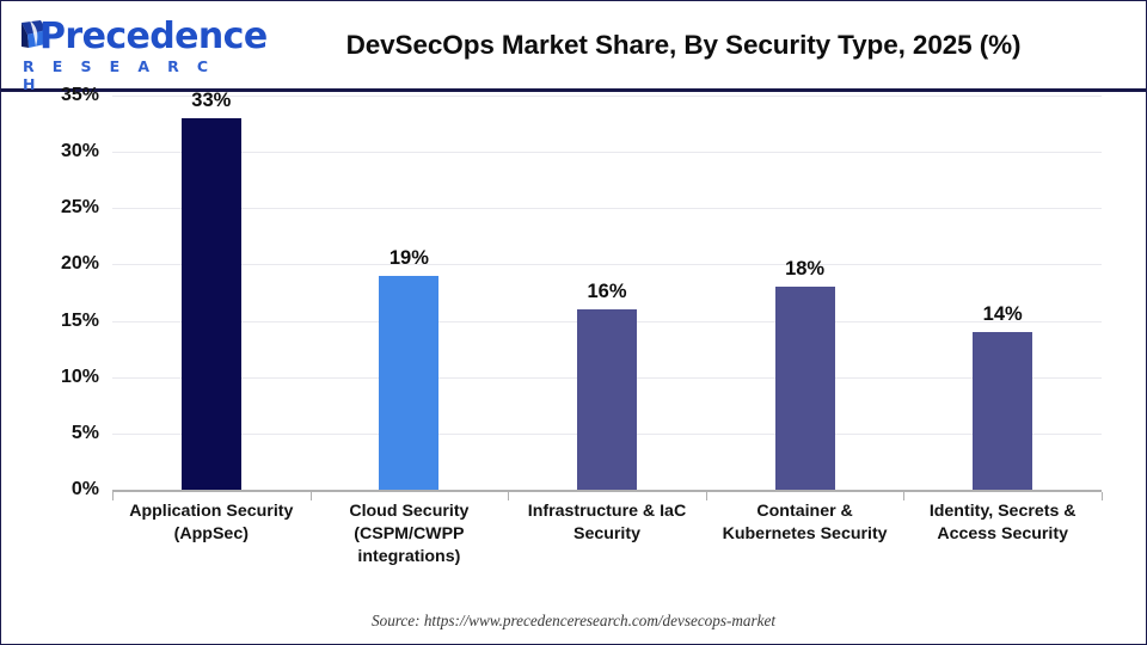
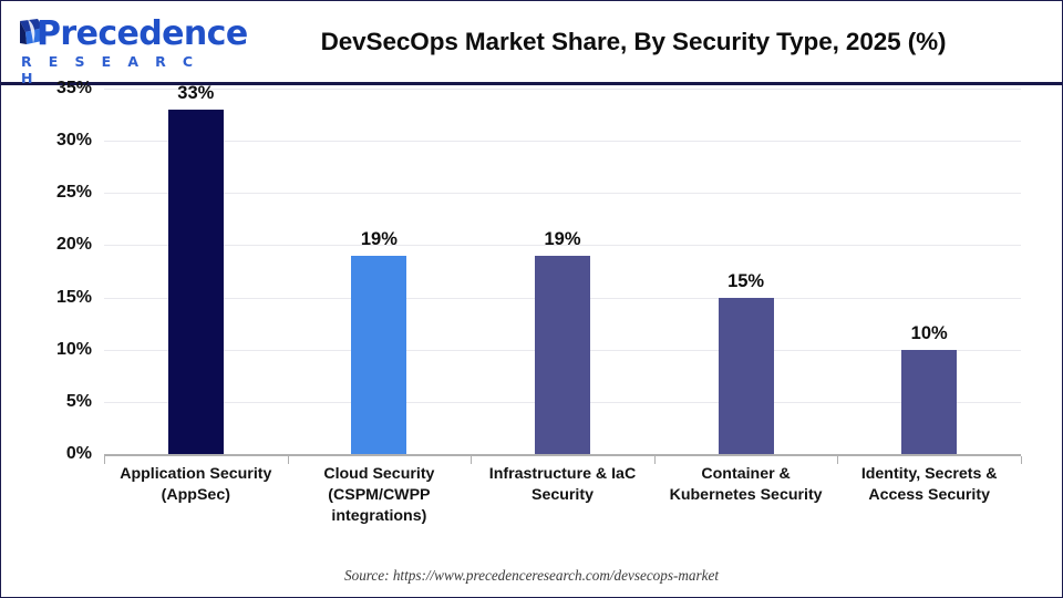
Infrastructure & IaC Security: 16% -> 19%
Container & Kubernetes Security: 18% -> 15%
Identity, Secrets & Access Security: 14% -> 10%
